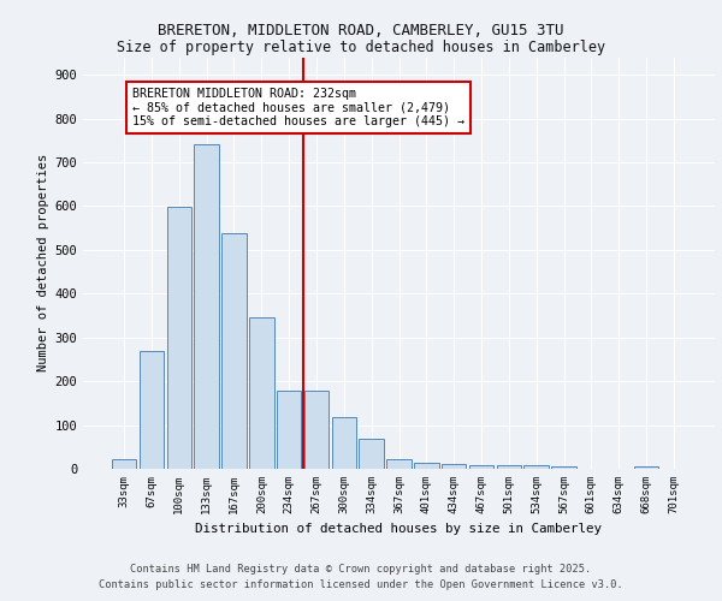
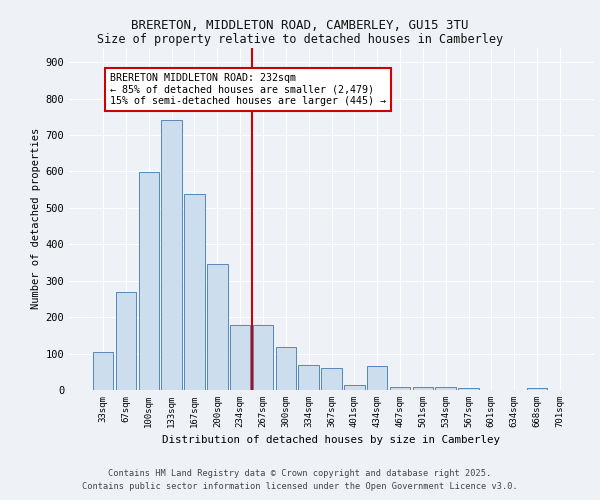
33sqm: 22 -> 105
367sqm: 22 -> 60
434sqm: 12 -> 65
